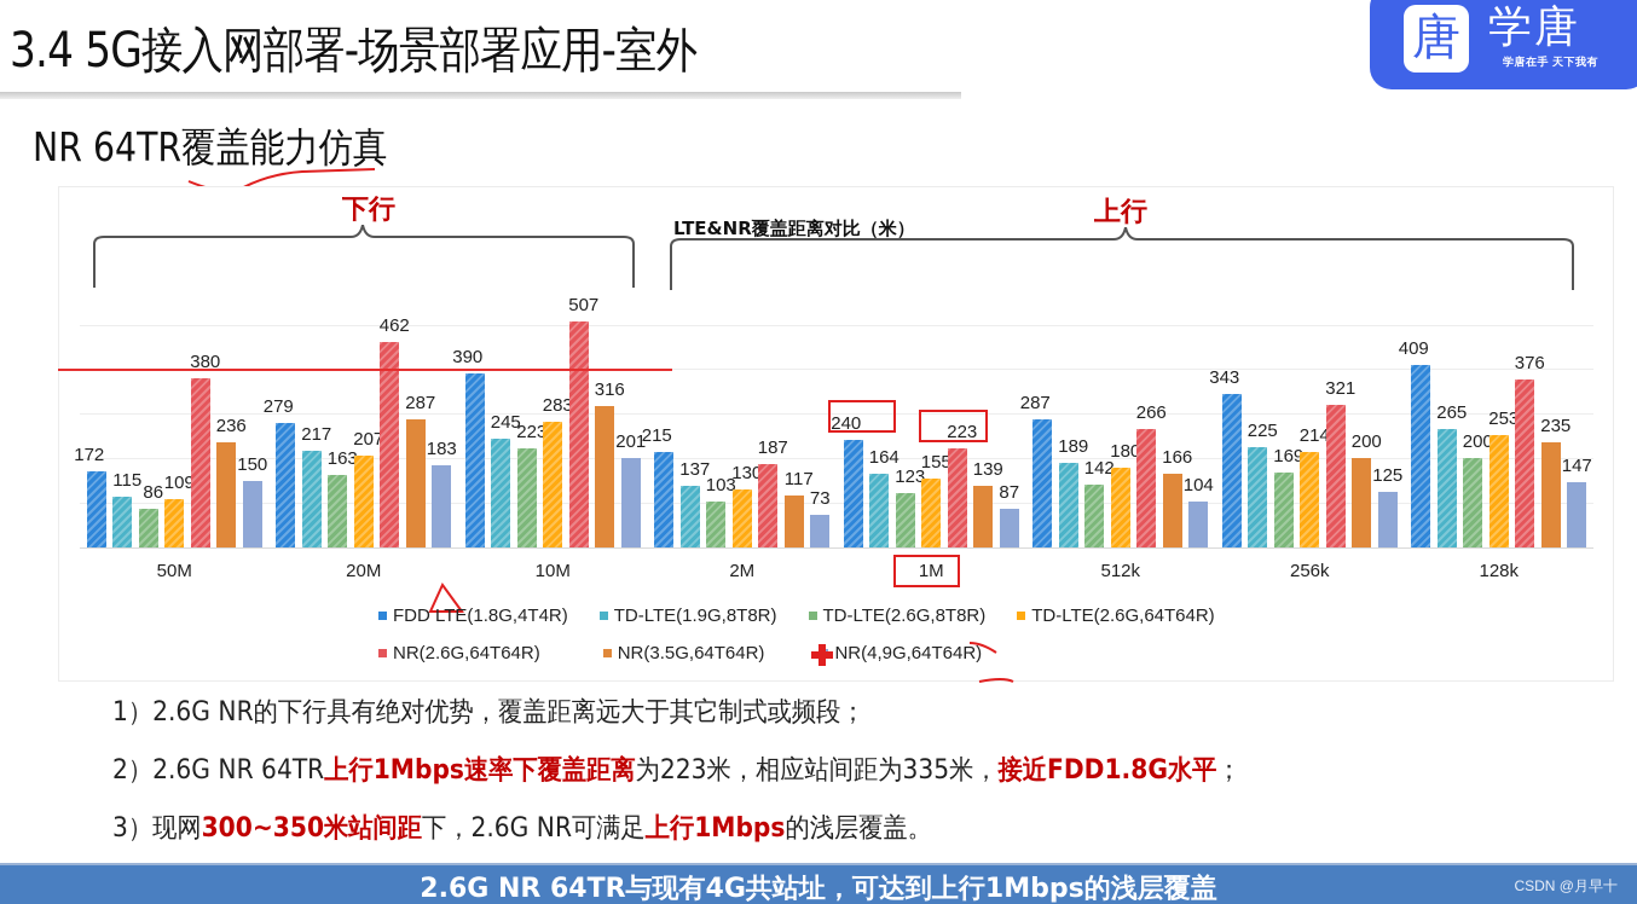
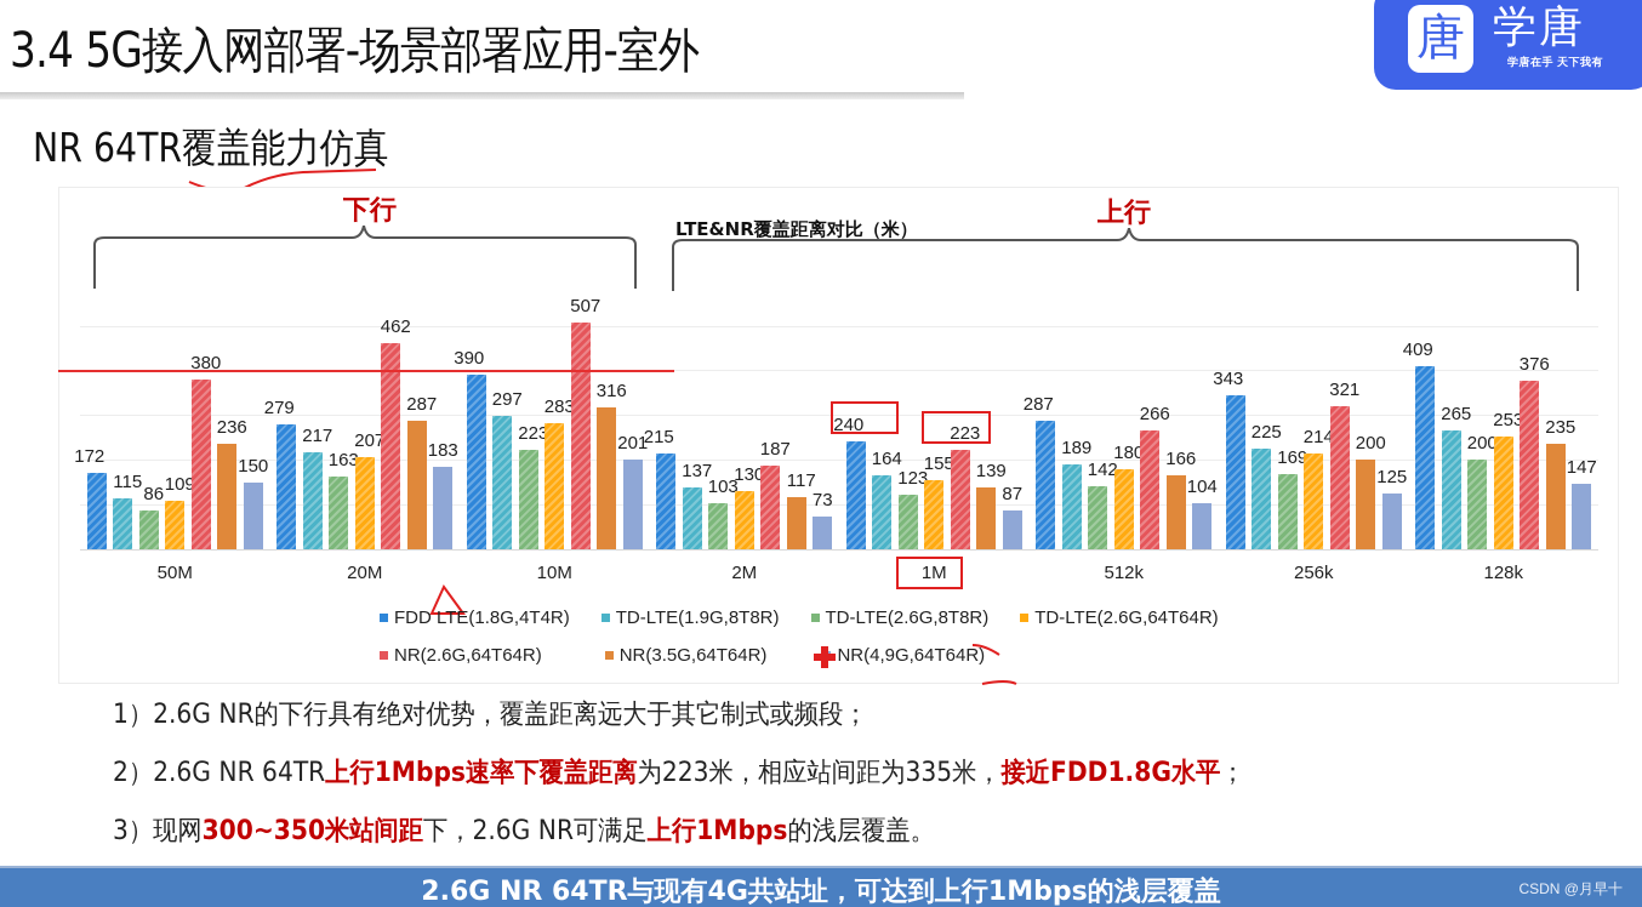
TD-LTE(1.9G,8T8R)/10M: 245 -> 297
